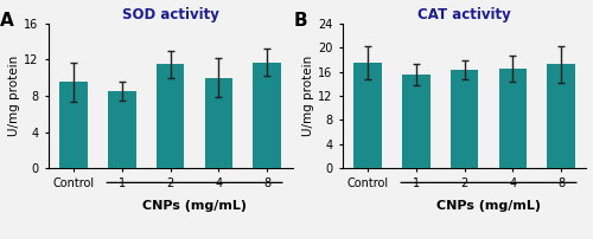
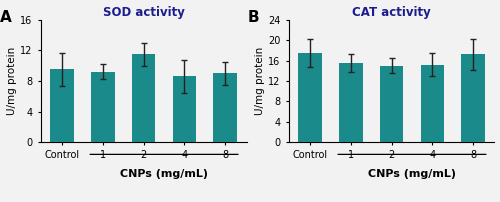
SOD activity/1: 8.5 -> 9.2
SOD activity/4: 10.0 -> 8.6
SOD activity/8: 11.7 -> 9.0
CAT activity/2: 16.3 -> 15.0
CAT activity/4: 16.5 -> 15.2
